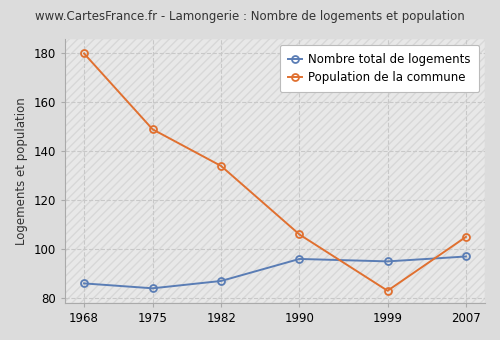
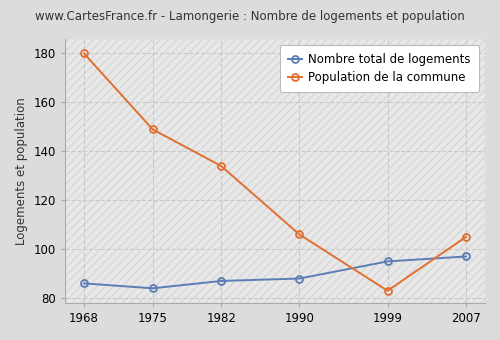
Nombre total de logements/1990: 96 -> 88
